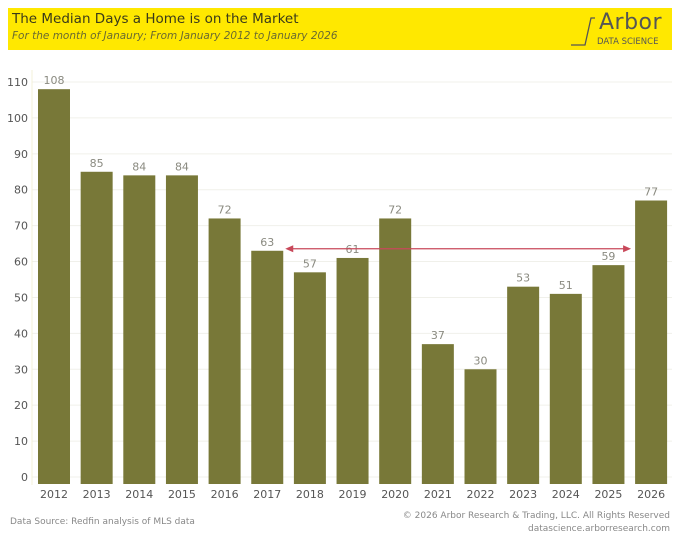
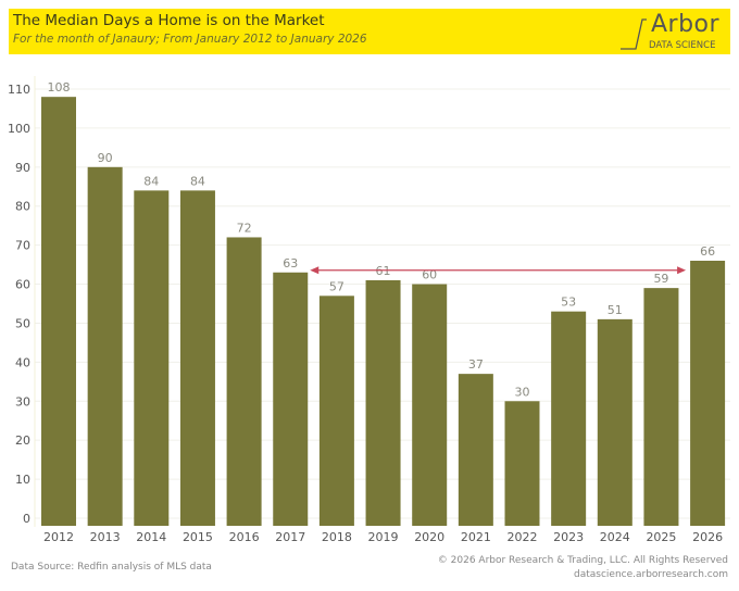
2013: 85 -> 90
2020: 72 -> 60
2026: 77 -> 66
